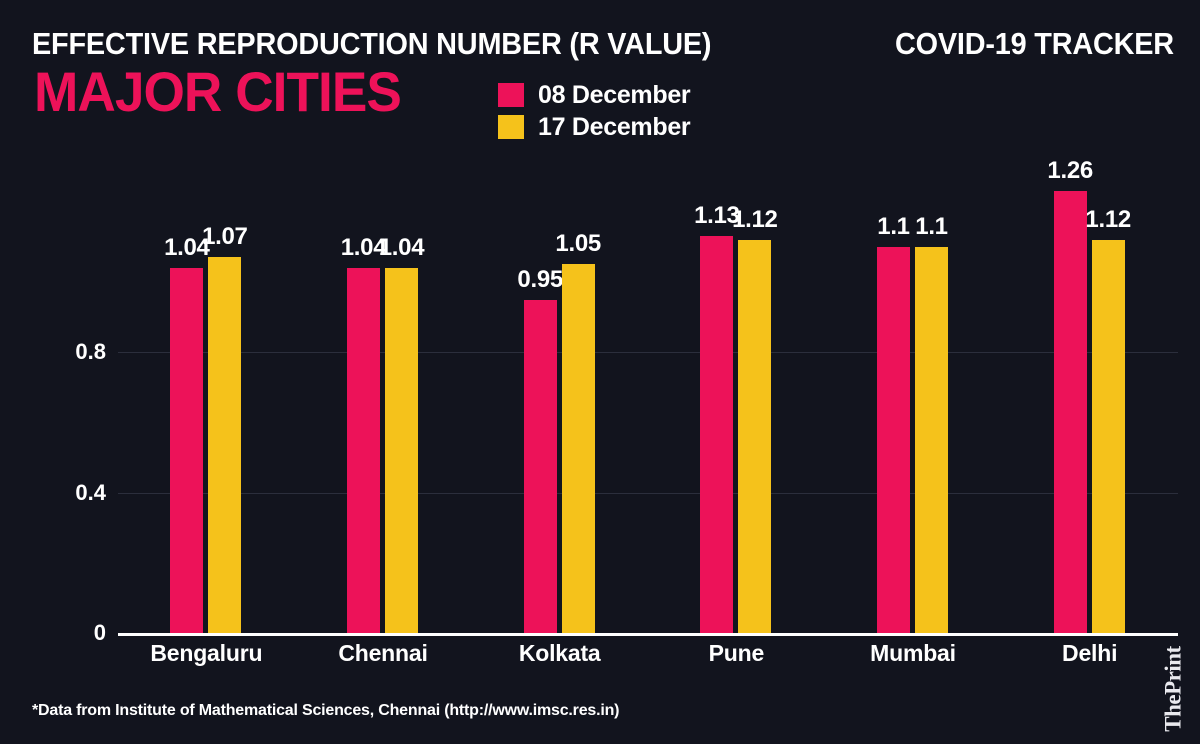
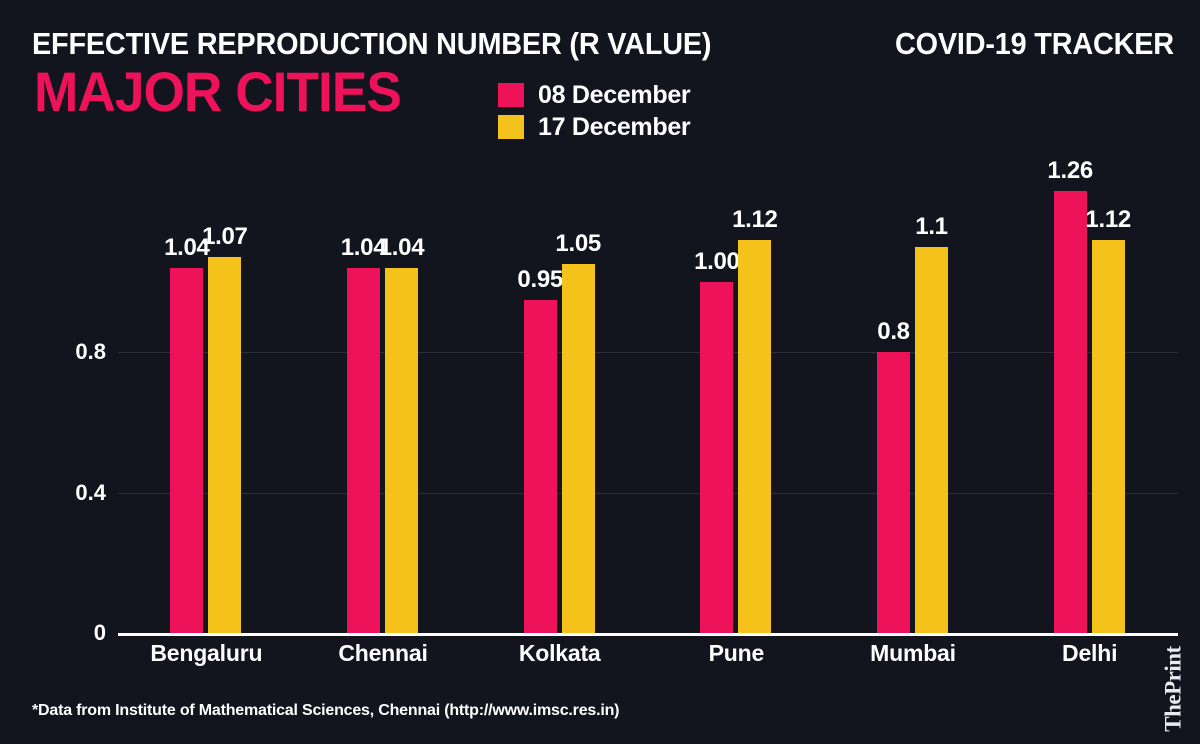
08 December/Pune: 1.13 -> 1.00
08 December/Mumbai: 1.1 -> 0.8
